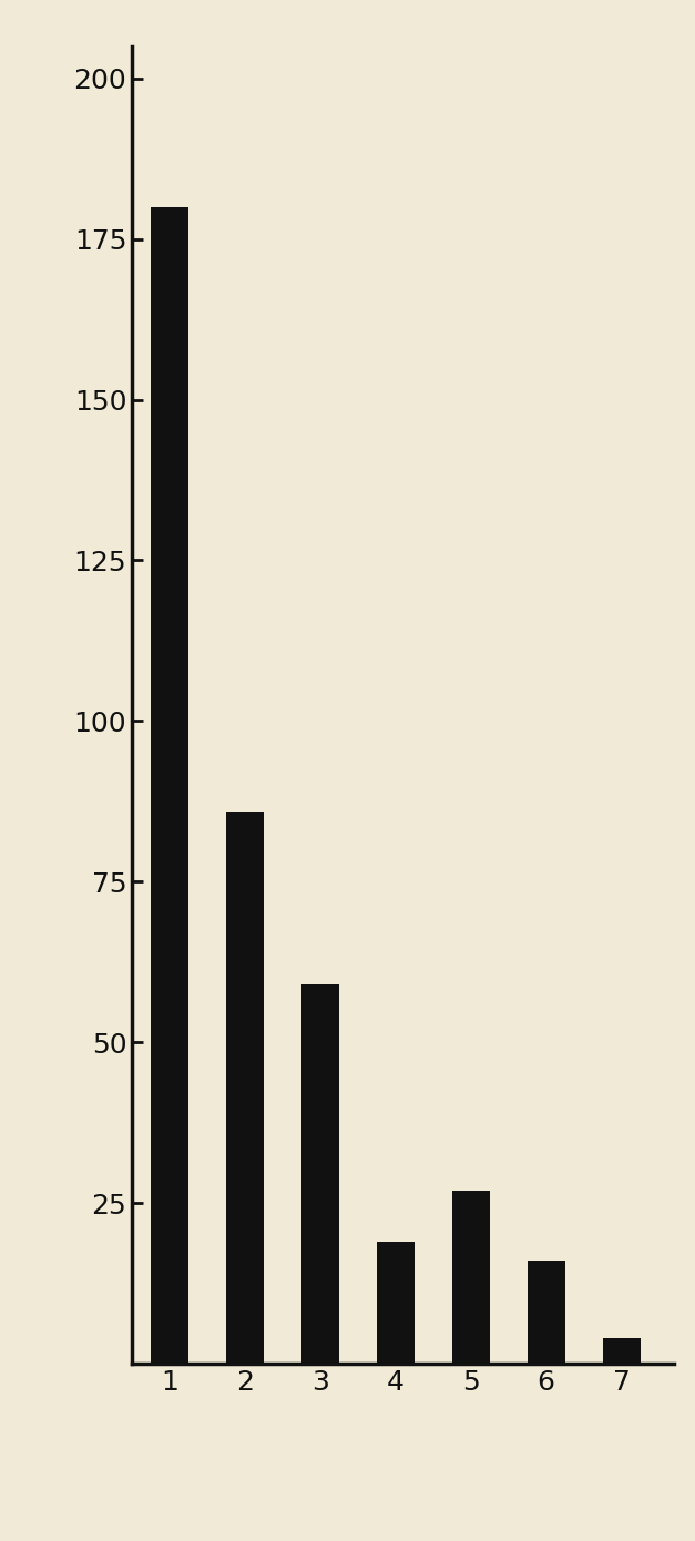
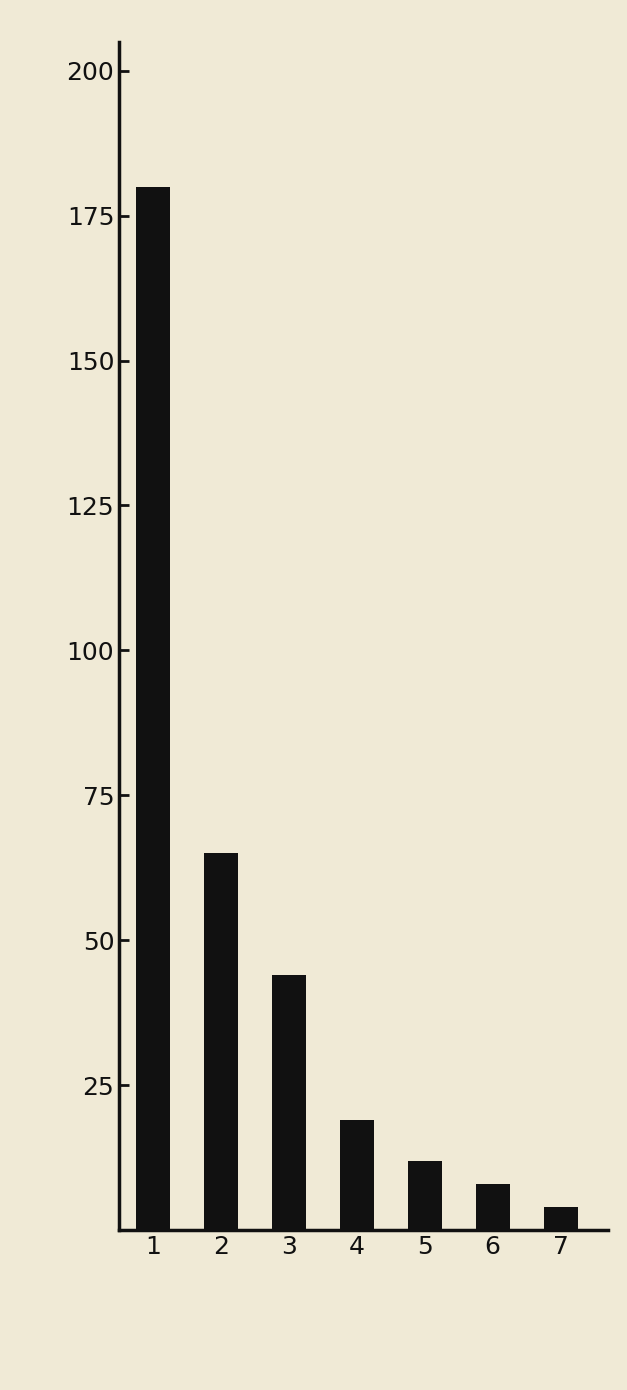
2: 86 -> 65
3: 59 -> 44
5: 27 -> 12
6: 16 -> 8
